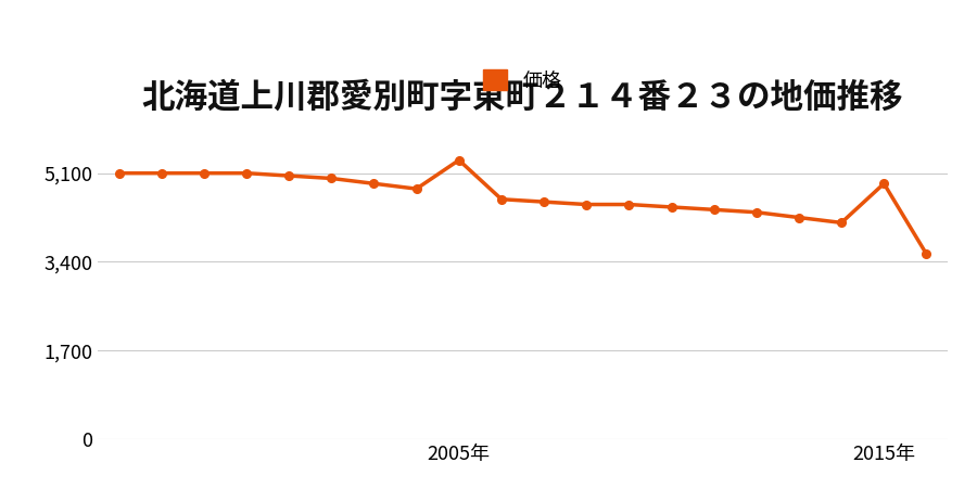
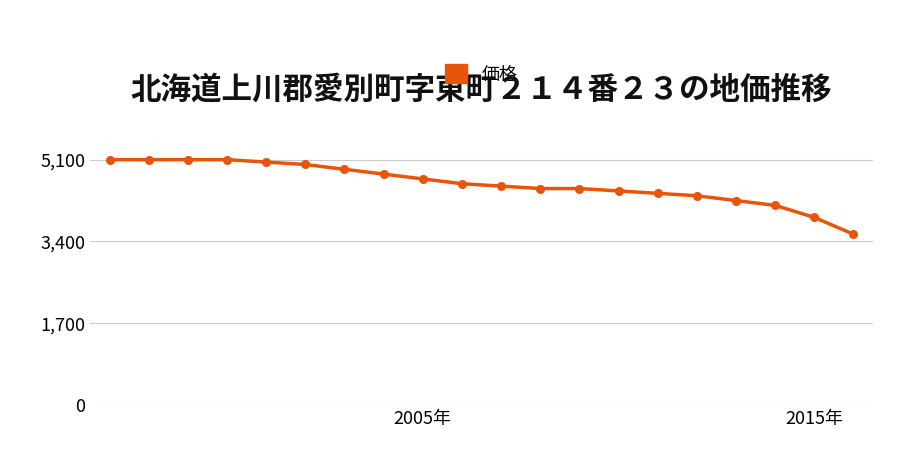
2005年: 5,350 -> 4,700
2015年: 4,900 -> 3,900
